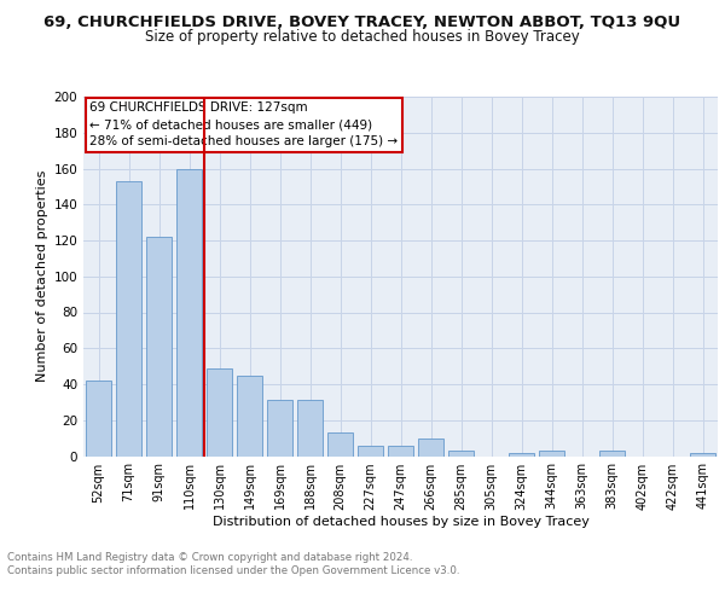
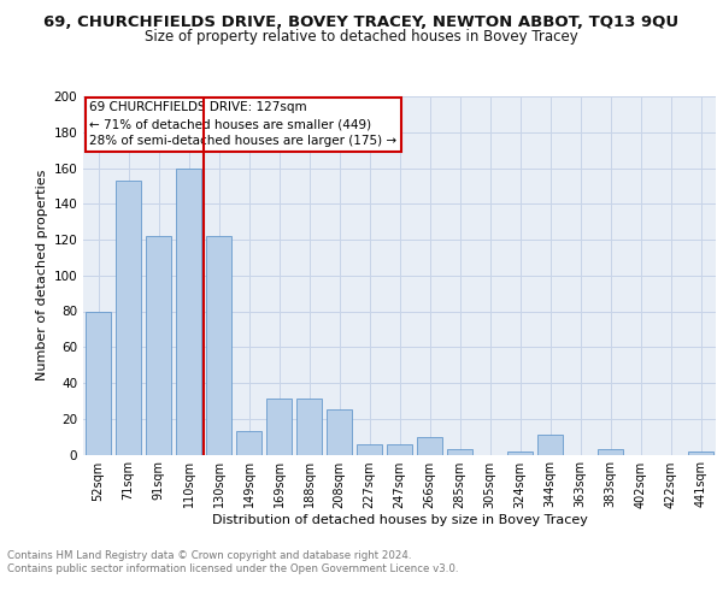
52sqm: 42 -> 80
130sqm: 49 -> 122
149sqm: 45 -> 13
208sqm: 13 -> 25
344sqm: 3 -> 11
